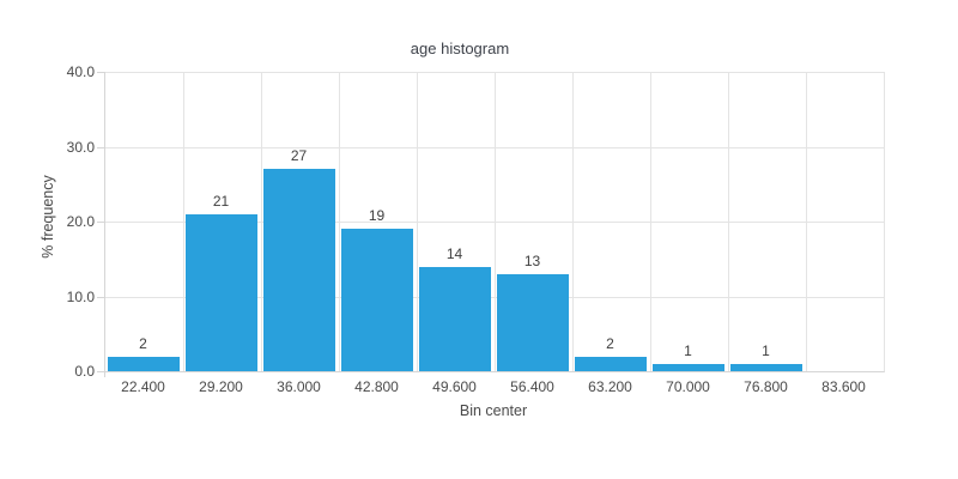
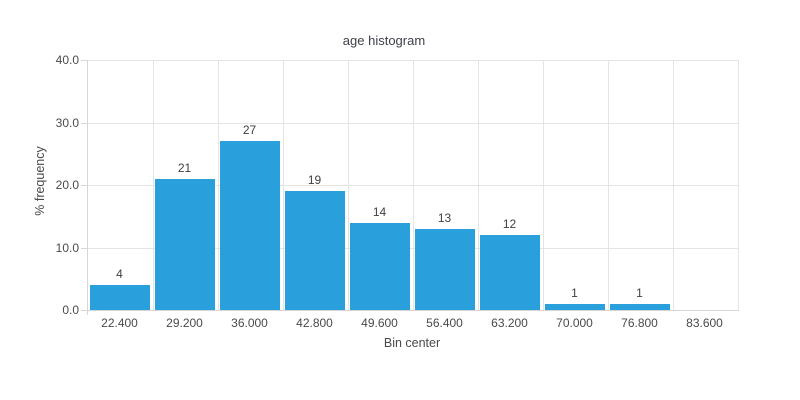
22.400: 2 -> 4
63.200: 2 -> 12
